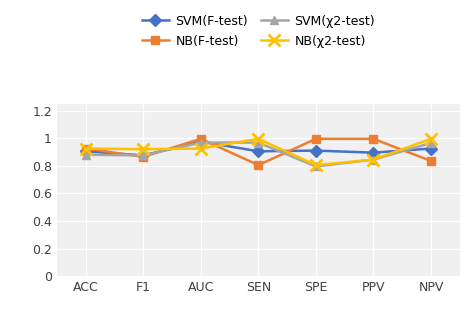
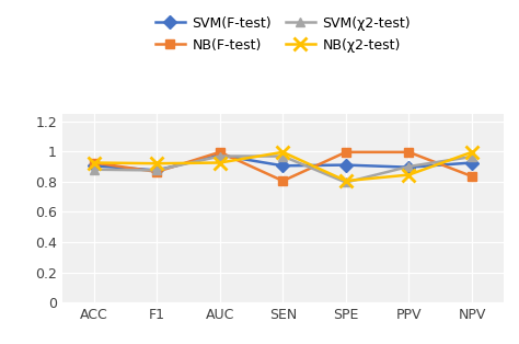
SVM(χ2-test)/PPV: 0.84 -> 0.90
